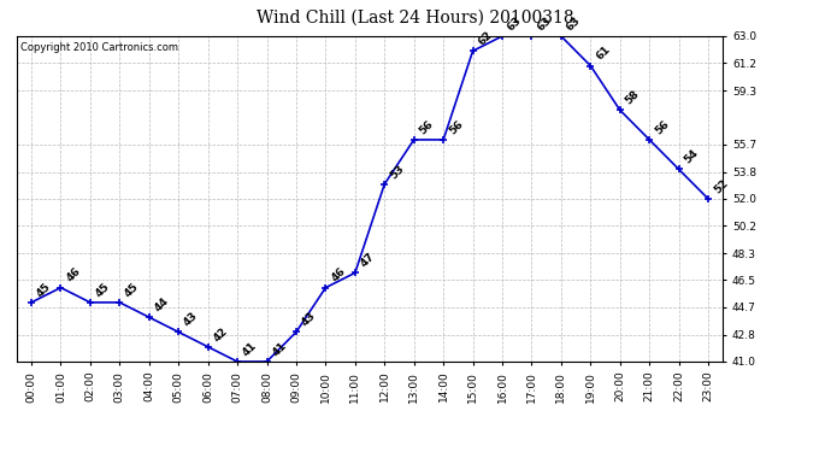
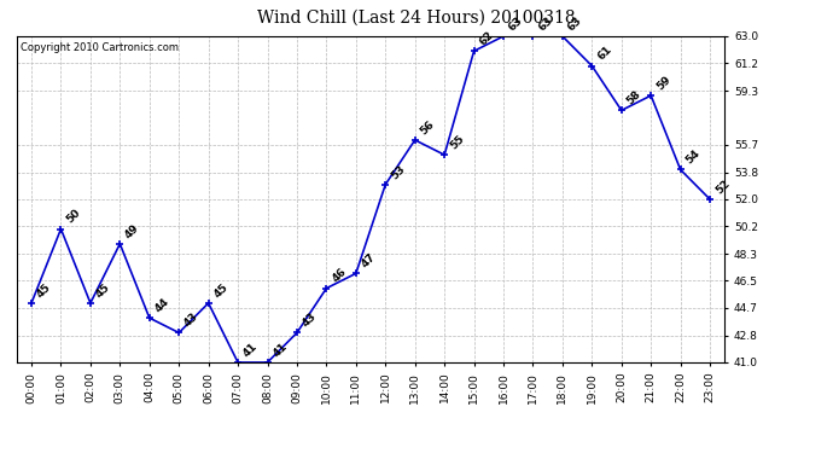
01:00: 46 -> 50
03:00: 45 -> 49
06:00: 42 -> 45
14:00: 56 -> 55
21:00: 56 -> 59
